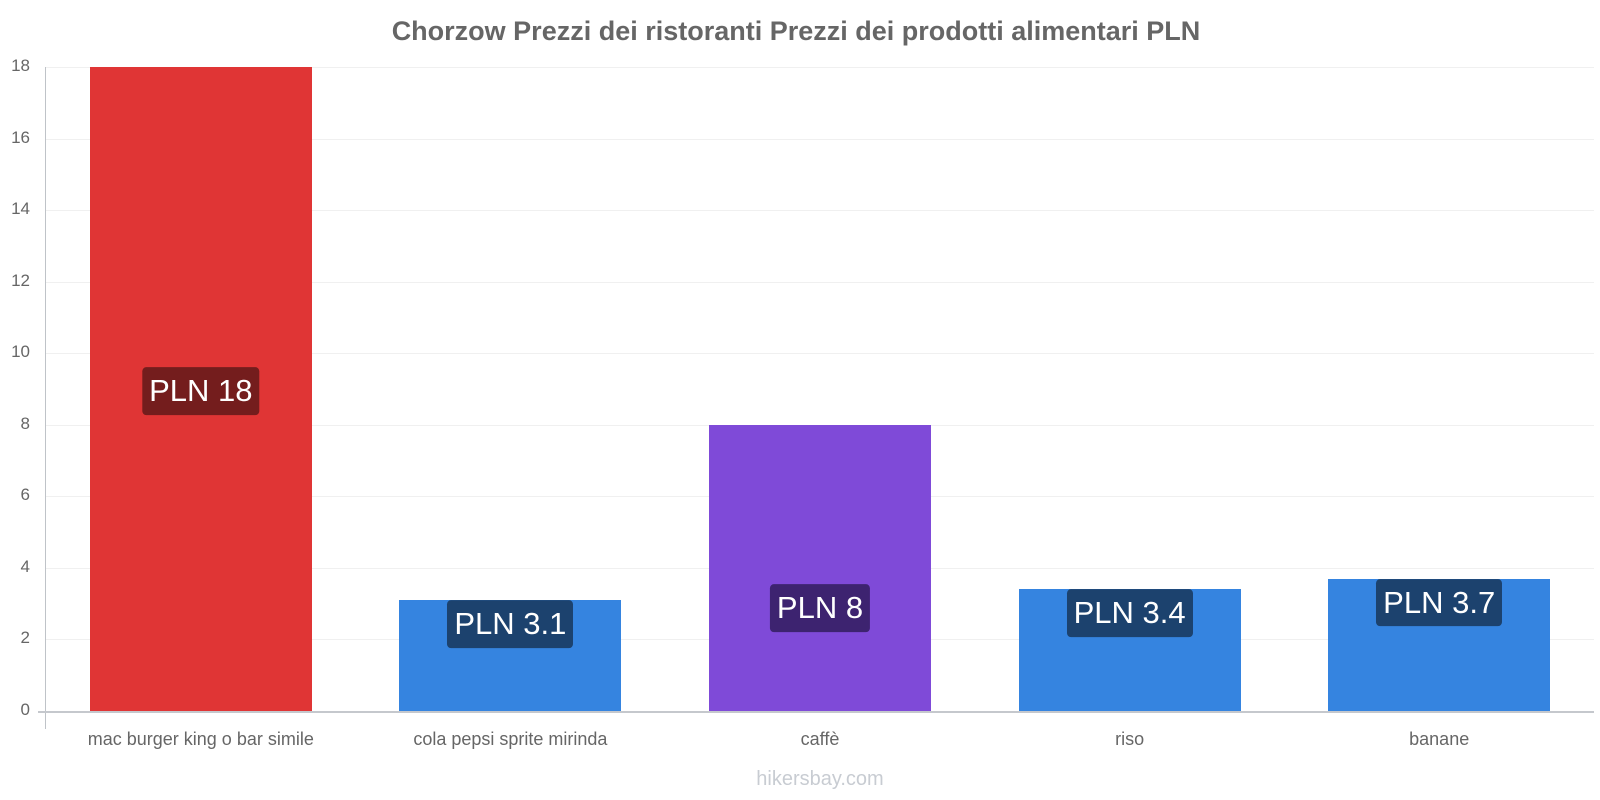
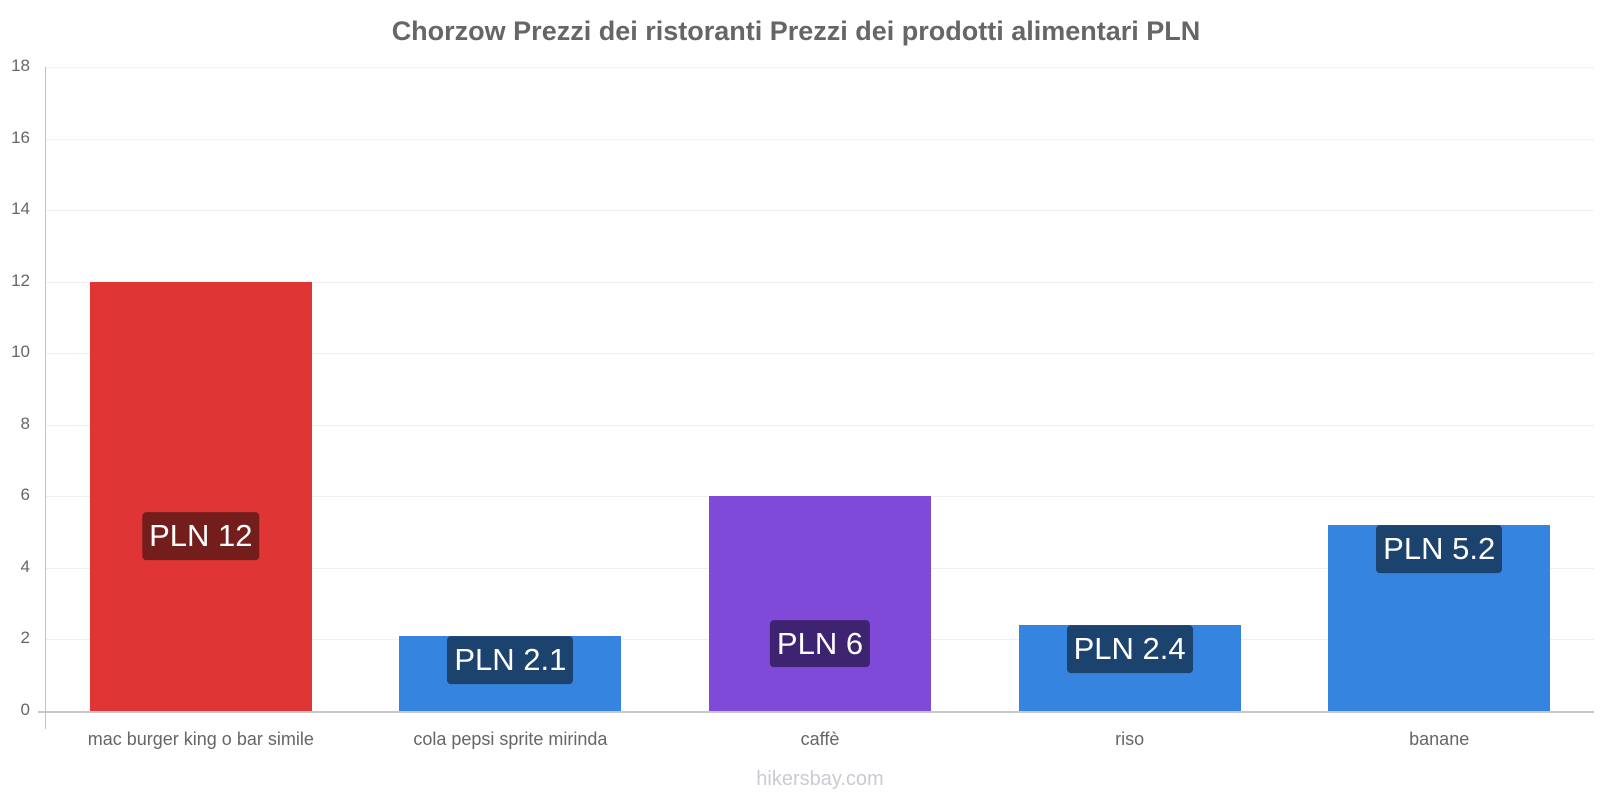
mac burger king o bar simile: 18 -> 12
cola pepsi sprite mirinda: 3.1 -> 2.1
caffè: 8 -> 6
riso: 3.4 -> 2.4
banane: 3.7 -> 5.2
